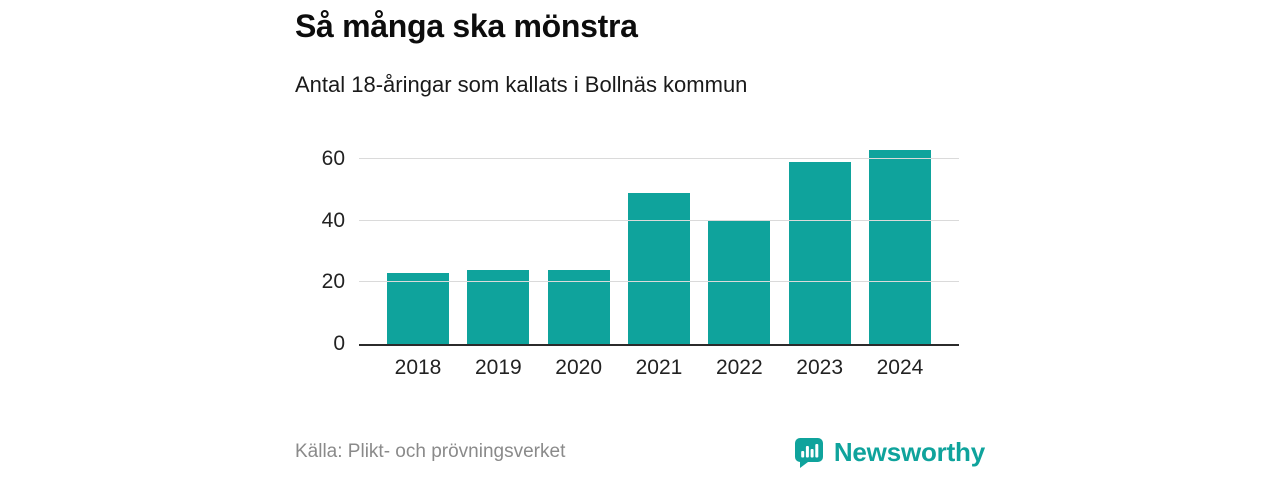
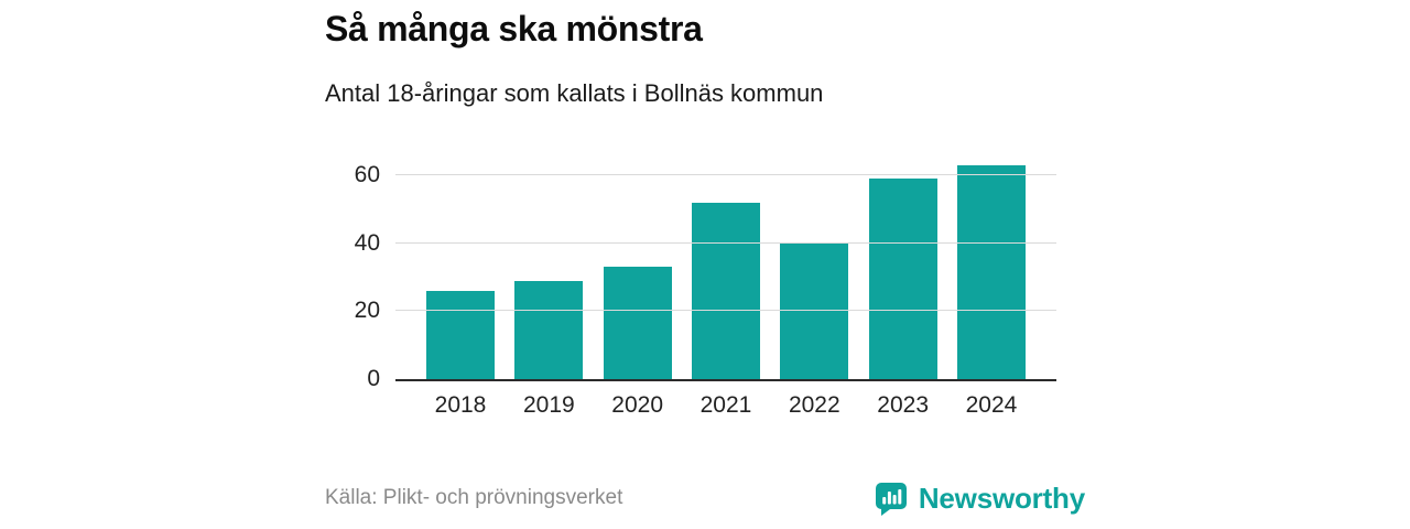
2018: 23 -> 26
2019: 24 -> 29
2020: 24 -> 33
2021: 49 -> 52
